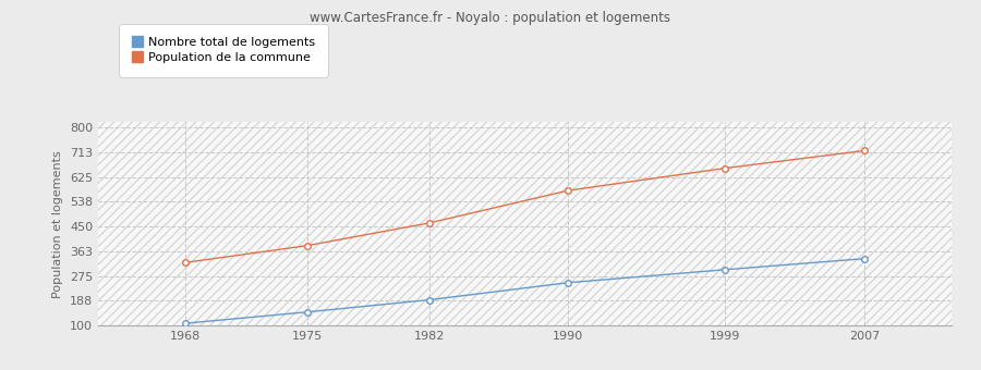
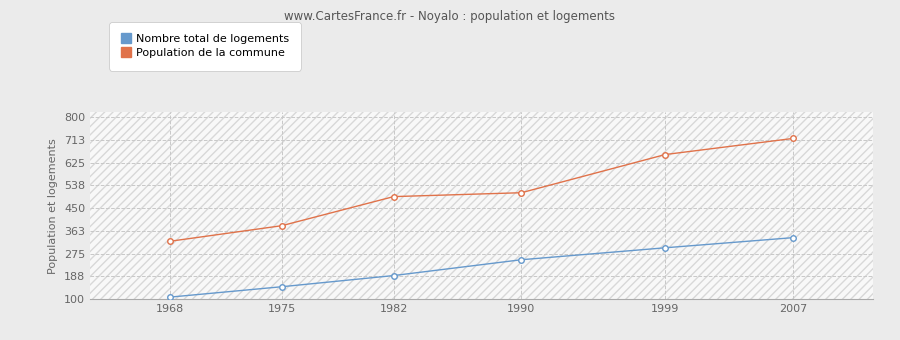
Population de la commune/1982: 463 -> 495
Population de la commune/1990: 578 -> 510
